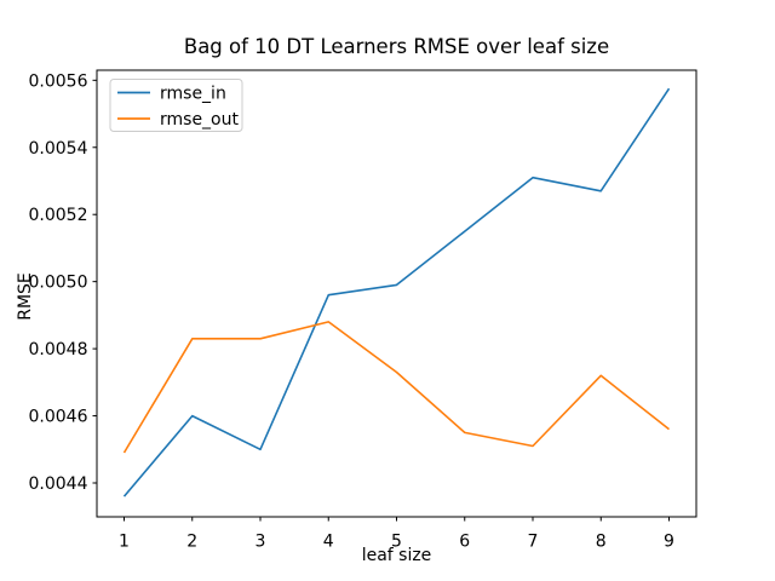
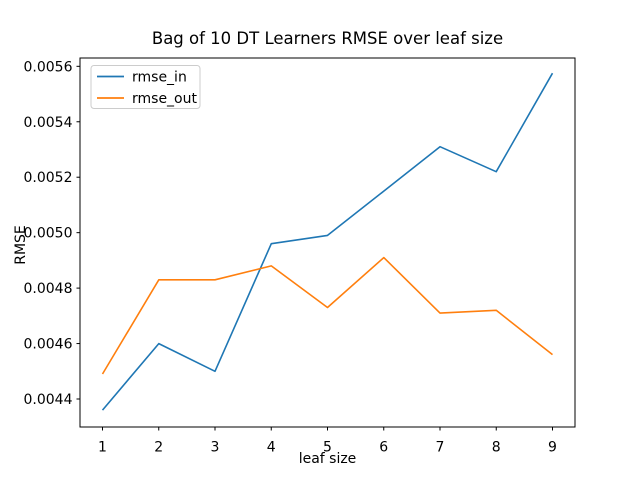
rmse_out/6: 0.00455 -> 0.00491
rmse_out/7: 0.00451 -> 0.00471
rmse_in/8: 0.00527 -> 0.00522
